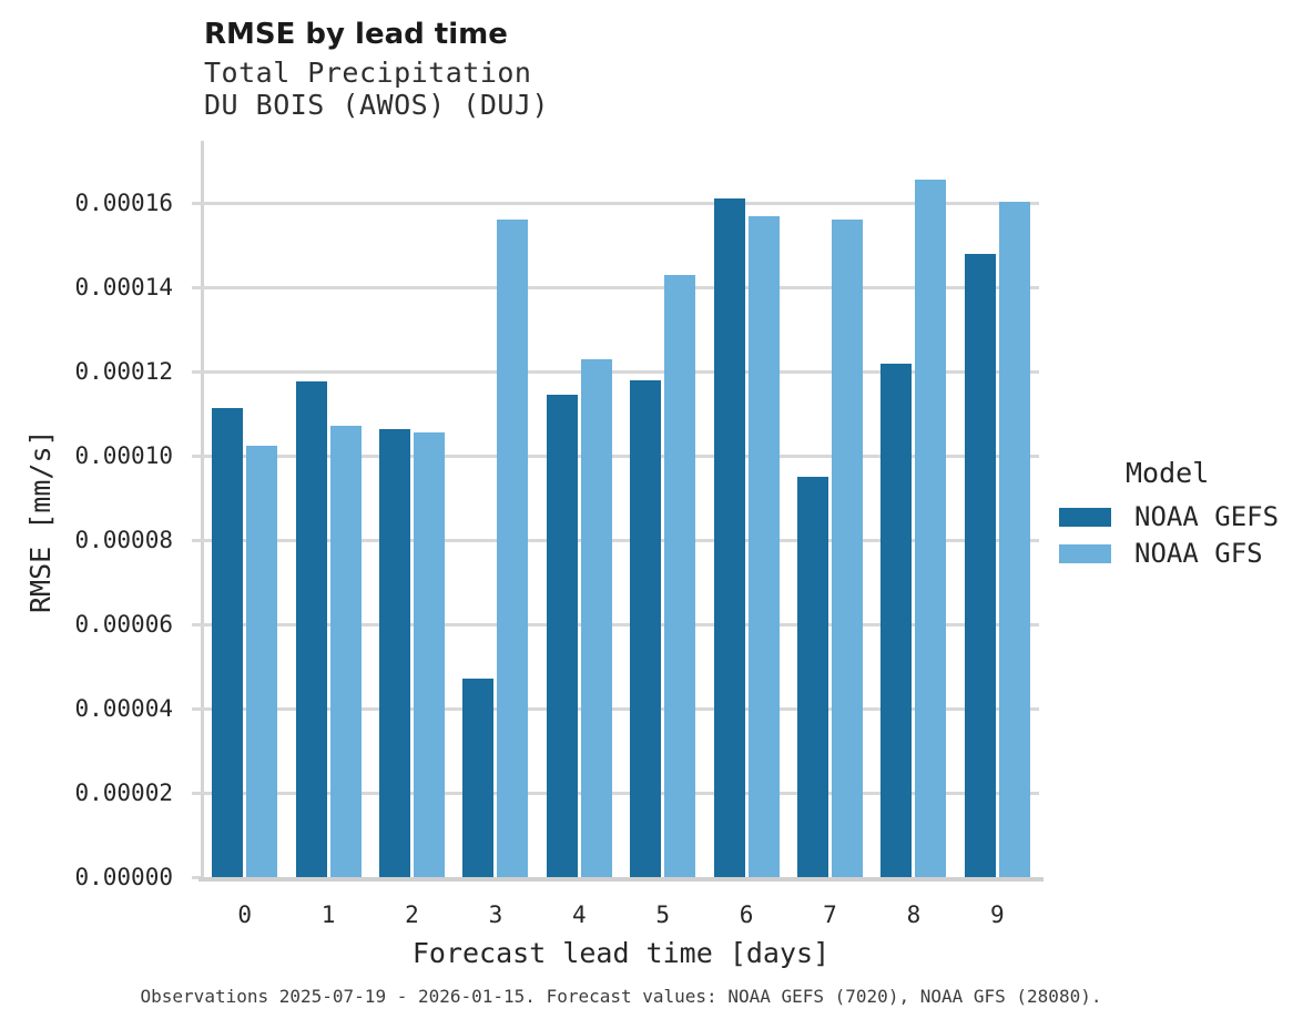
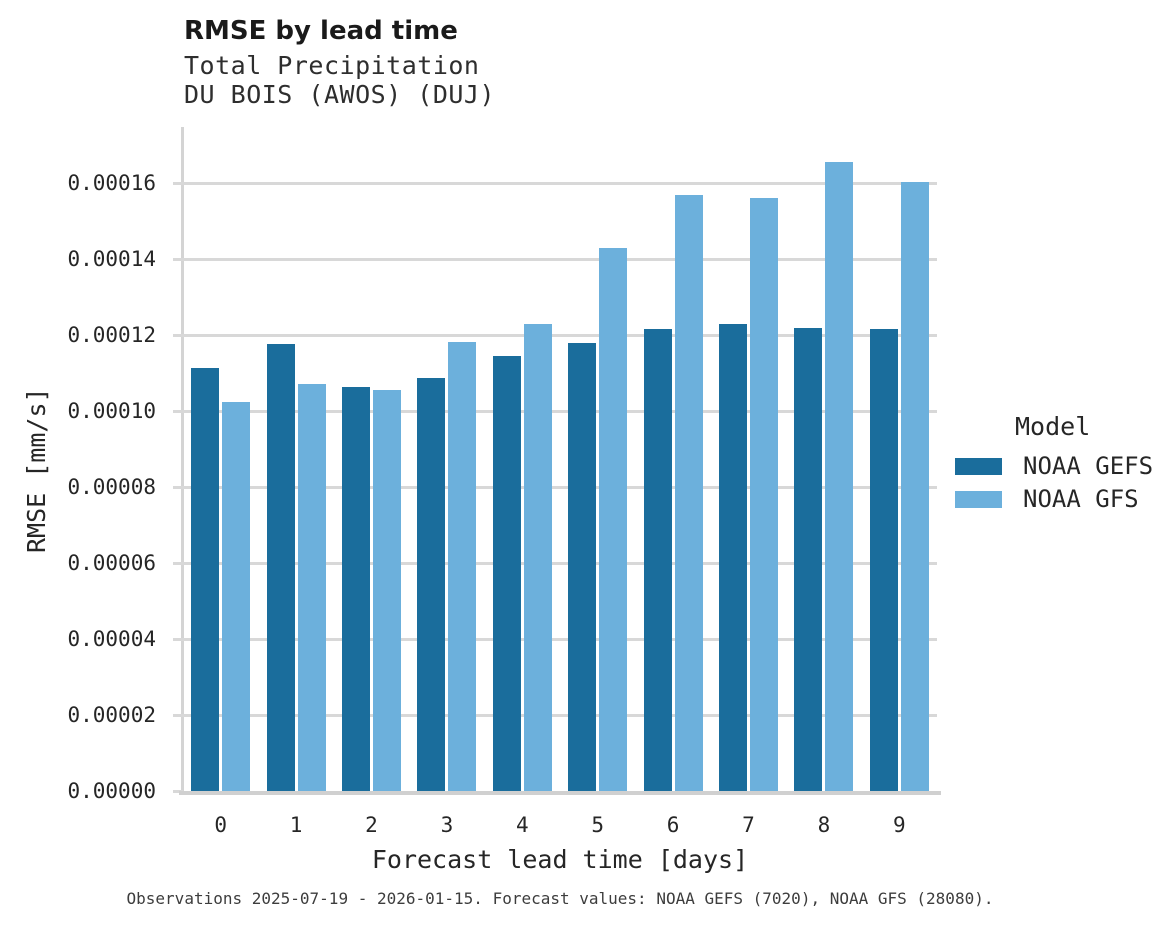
NOAA GEFS/3: 0.000047 -> 0.000109
NOAA GFS/3: 0.000156 -> 0.000118
NOAA GEFS/6: 0.000161 -> 0.000122
NOAA GEFS/7: 0.000095 -> 0.000123
NOAA GEFS/9: 0.000148 -> 0.000122
